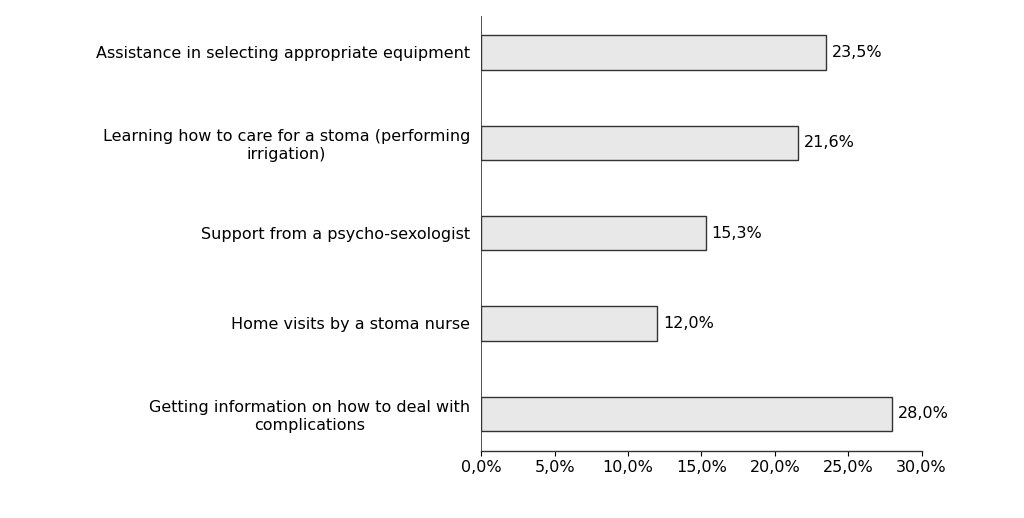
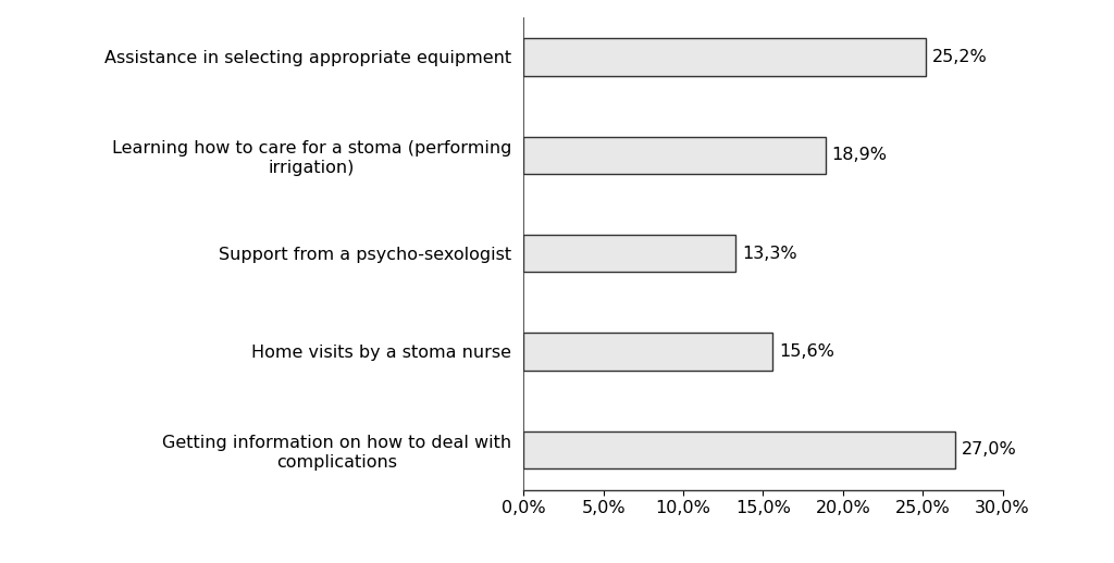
Assistance in selecting appropriate equipment: 23,5% -> 25,2%
Learning how to care for a stoma (performing irrigation): 21,6% -> 18,9%
Support from a psycho-sexologist: 15,3% -> 13,3%
Home visits by a stoma nurse: 12,0% -> 15,6%
Getting information on how to deal with complications: 28,0% -> 27,0%
